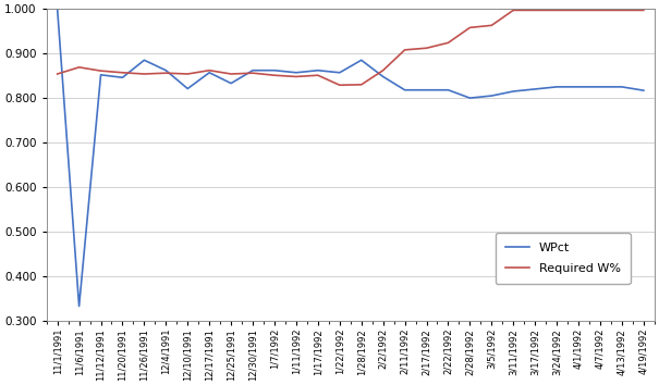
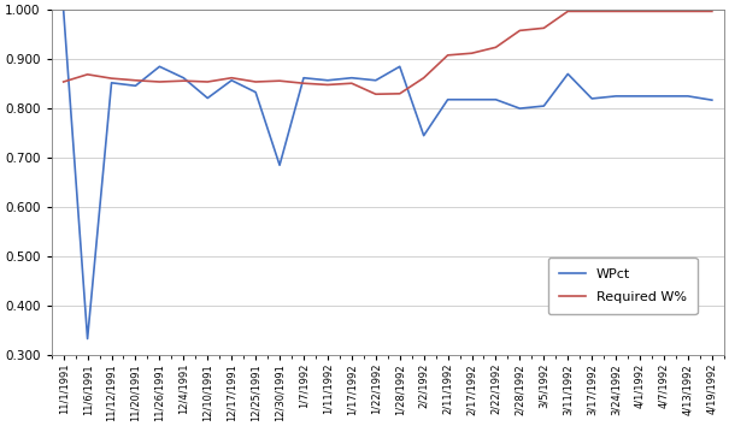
WPct/12/30/1991: 0.862 -> 0.685
WPct/2/2/1992: 0.848 -> 0.745
WPct/3/11/1992: 0.815 -> 0.870
